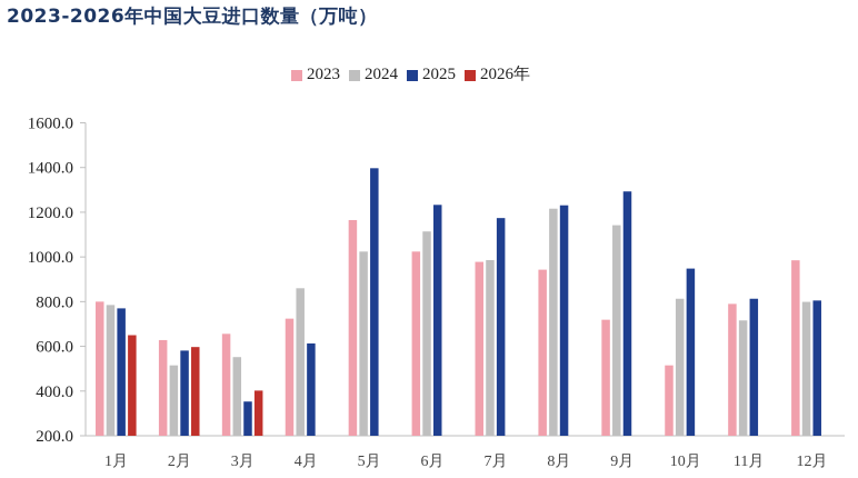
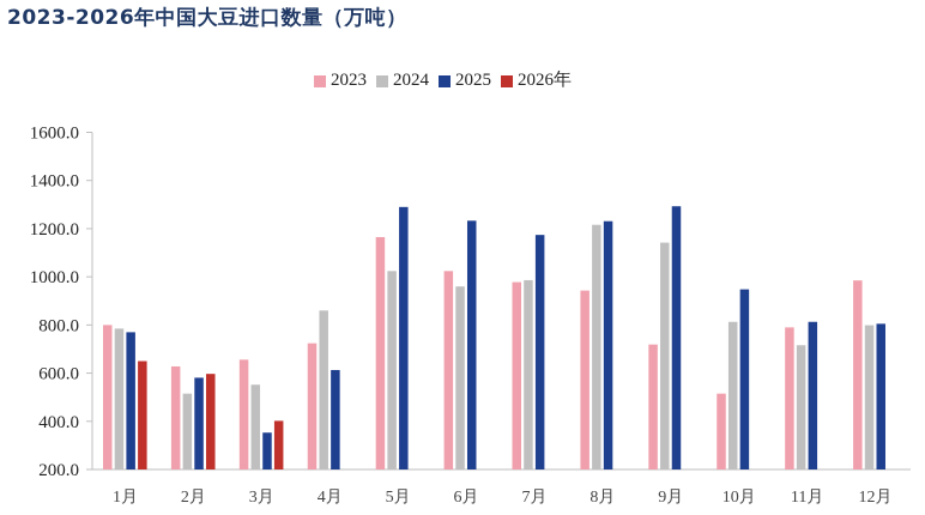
2025/5月: 1400 -> 1290
2024/6月: 1110 -> 960
